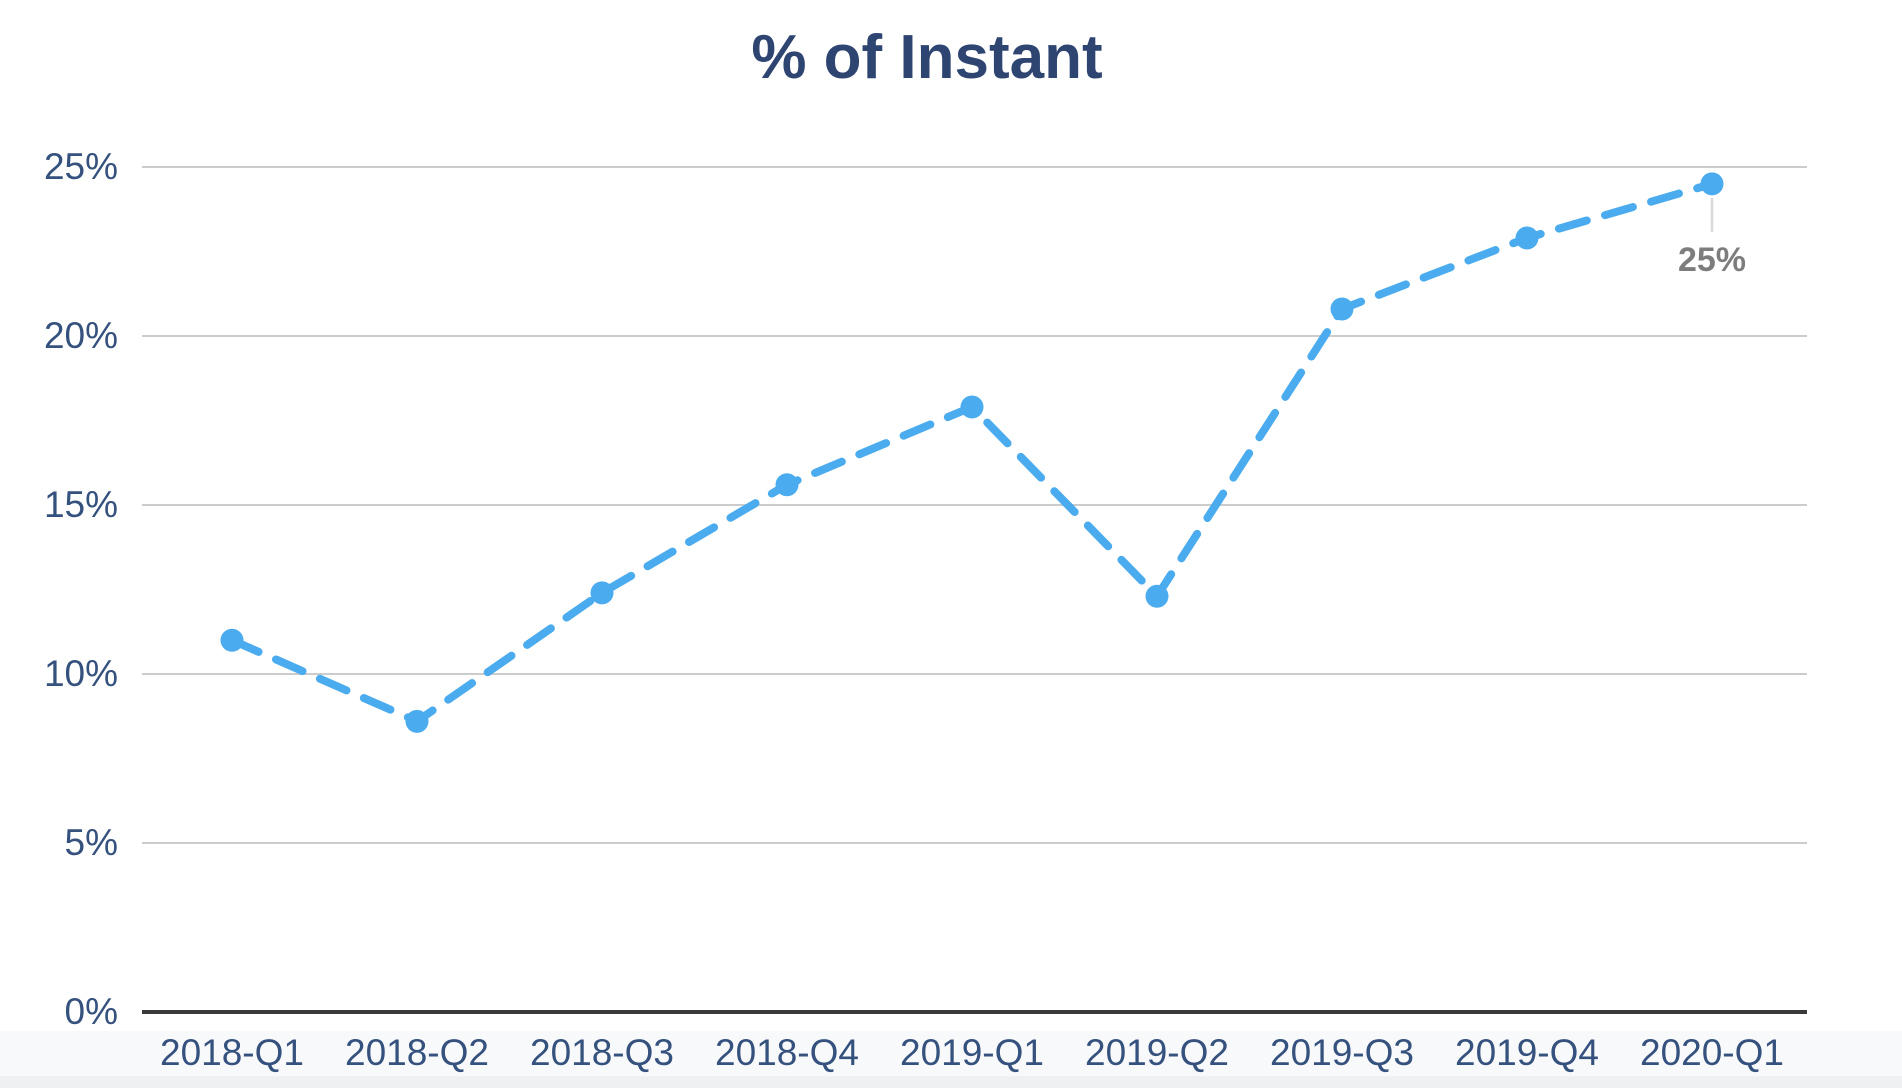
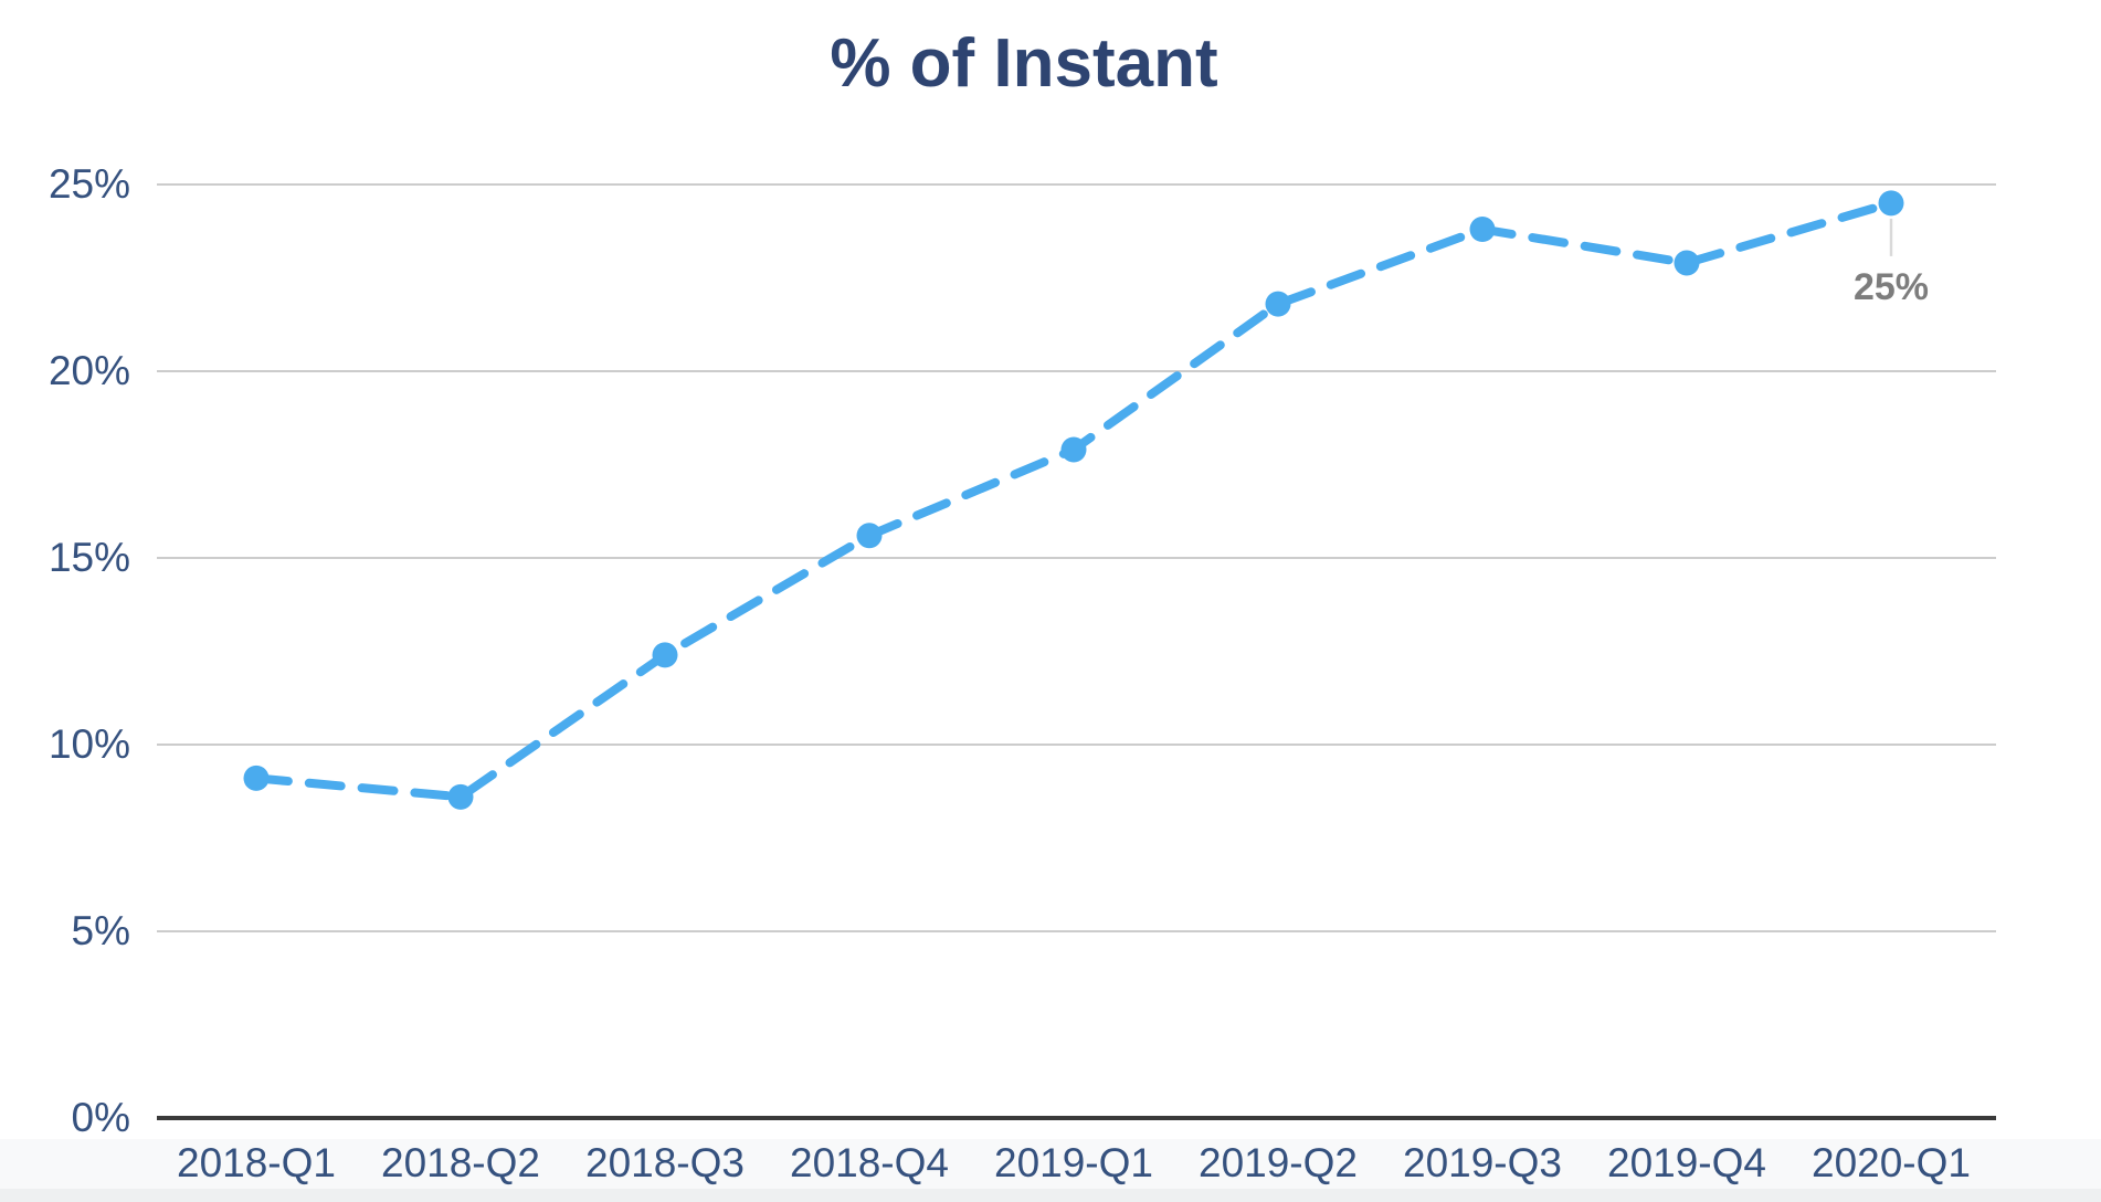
2018-Q1: 11.0% -> 9.1%
2019-Q2: 12.3% -> 21.8%
2019-Q3: 20.8% -> 23.8%
